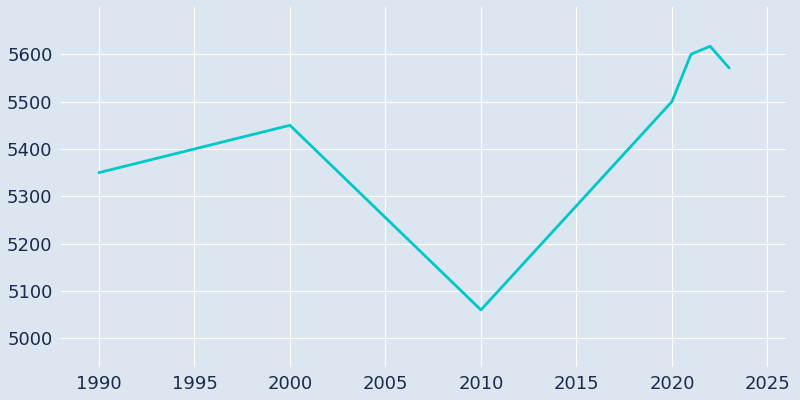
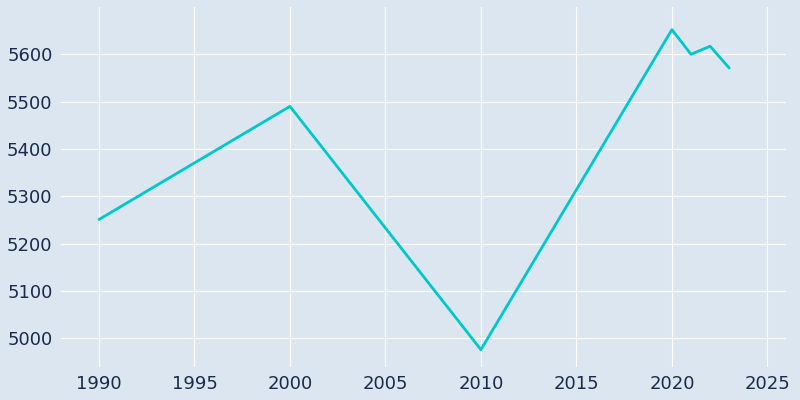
1990: 5350 -> 5251
2000: 5450 -> 5490
2010: 5060 -> 4976
2020: 5500 -> 5652
